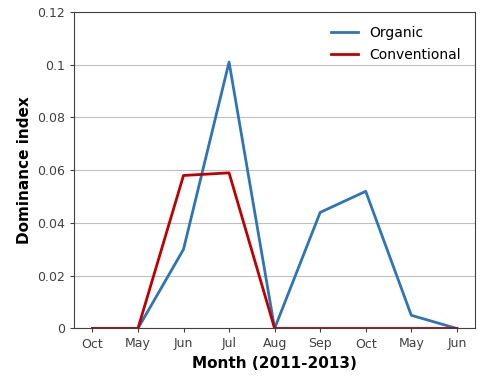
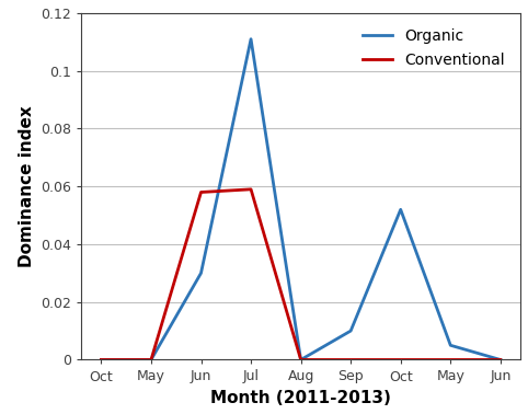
Organic/Jul: 0.101 -> 0.111
Organic/Sep: 0.044 -> 0.010
